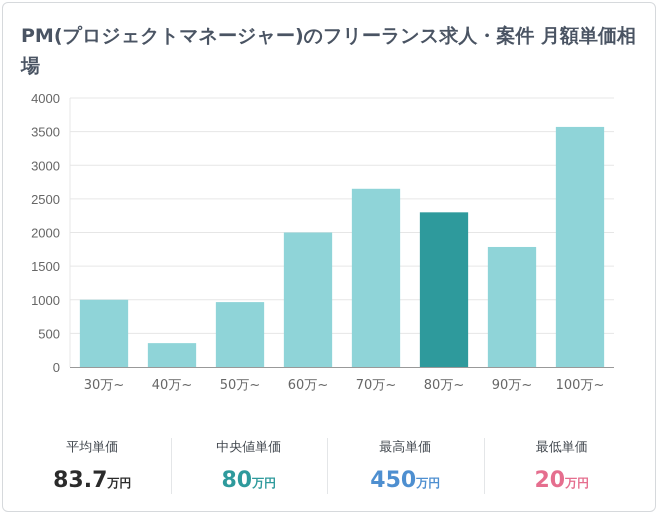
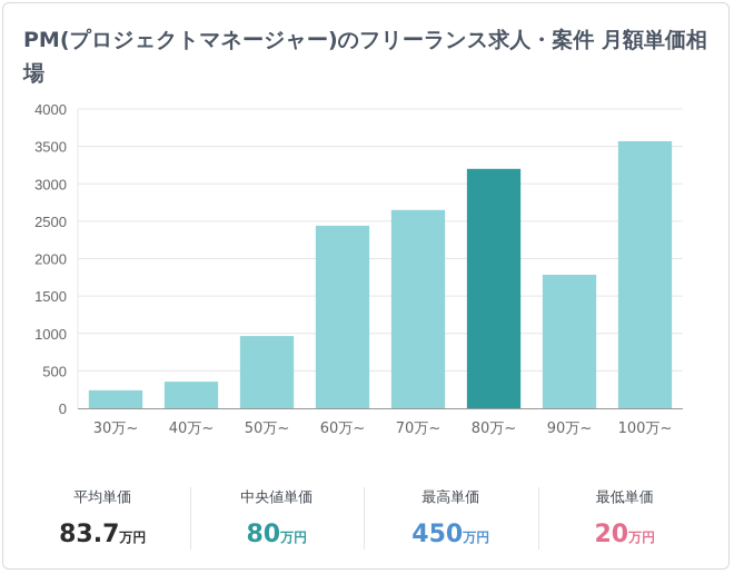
30万~: 1000 -> 200
60万~: 2000 -> 2400
80万~: 2300 -> 3200
